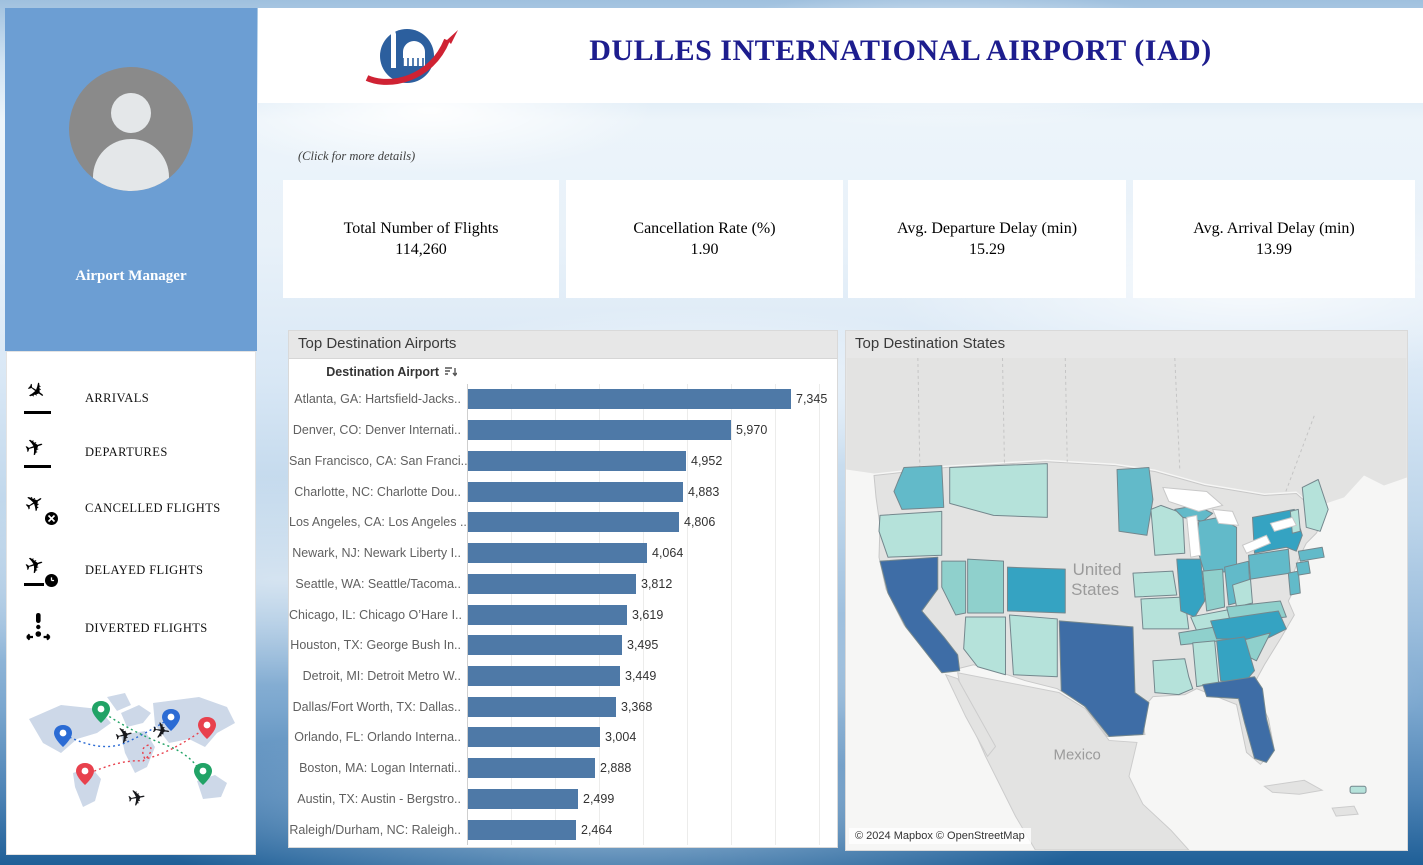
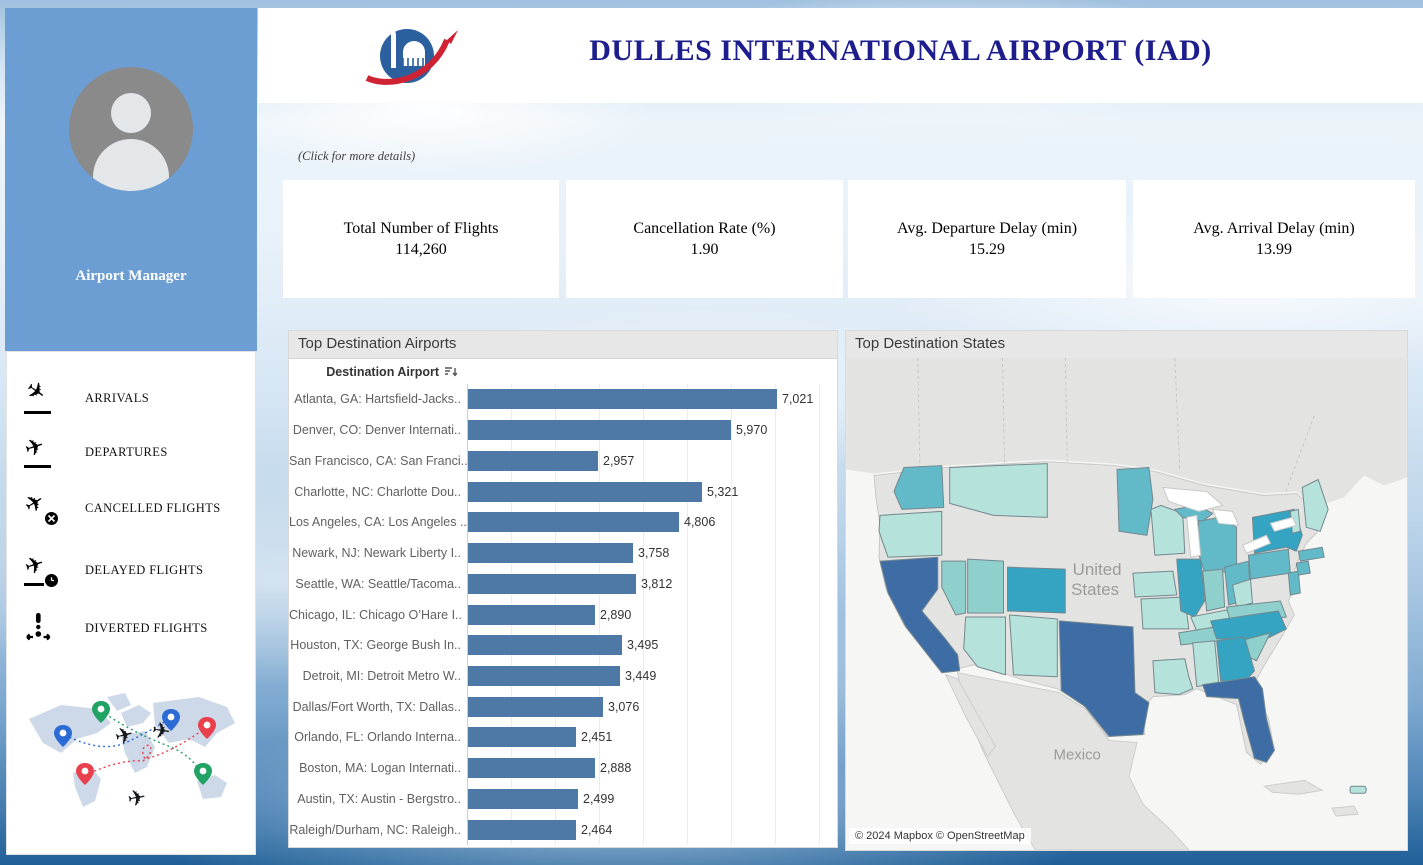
Top Destination Airports/Atlanta, GA: Hartsfield-Jacks..: 7,345 -> 7,021
Top Destination Airports/San Francisco, CA: San Franci..: 4,952 -> 2,957
Top Destination Airports/Charlotte, NC: Charlotte Dou..: 4,883 -> 5,321
Top Destination Airports/Newark, NJ: Newark Liberty I..: 4,064 -> 3,758
Top Destination Airports/Chicago, IL: Chicago O’Hare I..: 3,619 -> 2,890
Top Destination Airports/Dallas/Fort Worth, TX: Dallas..: 3,368 -> 3,076
Top Destination Airports/Orlando, FL: Orlando Interna..: 3,004 -> 2,451
